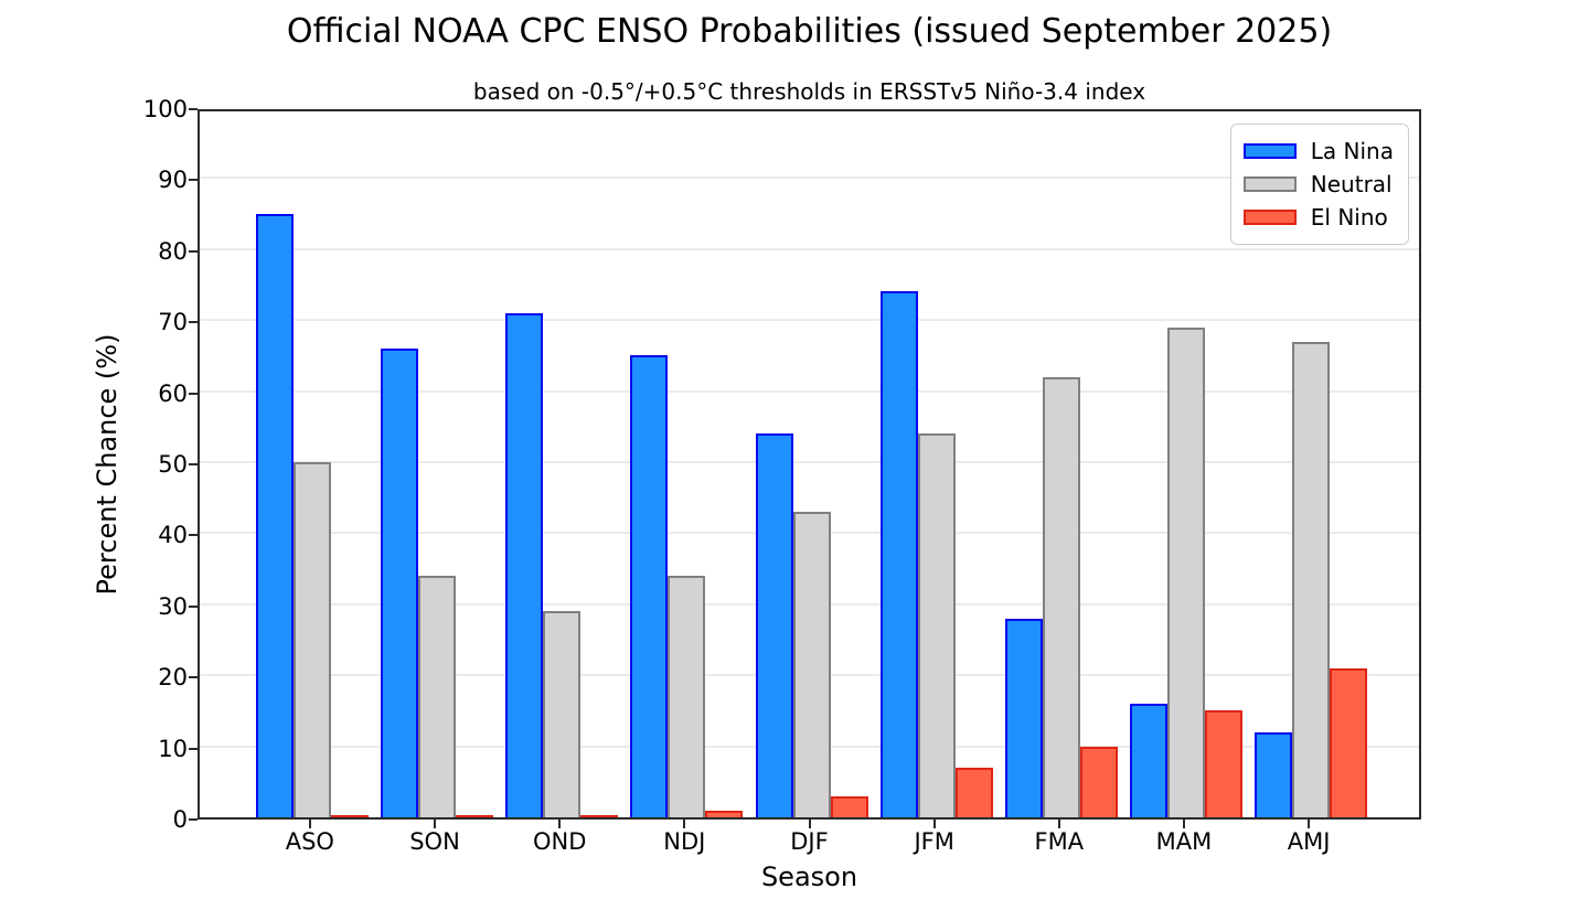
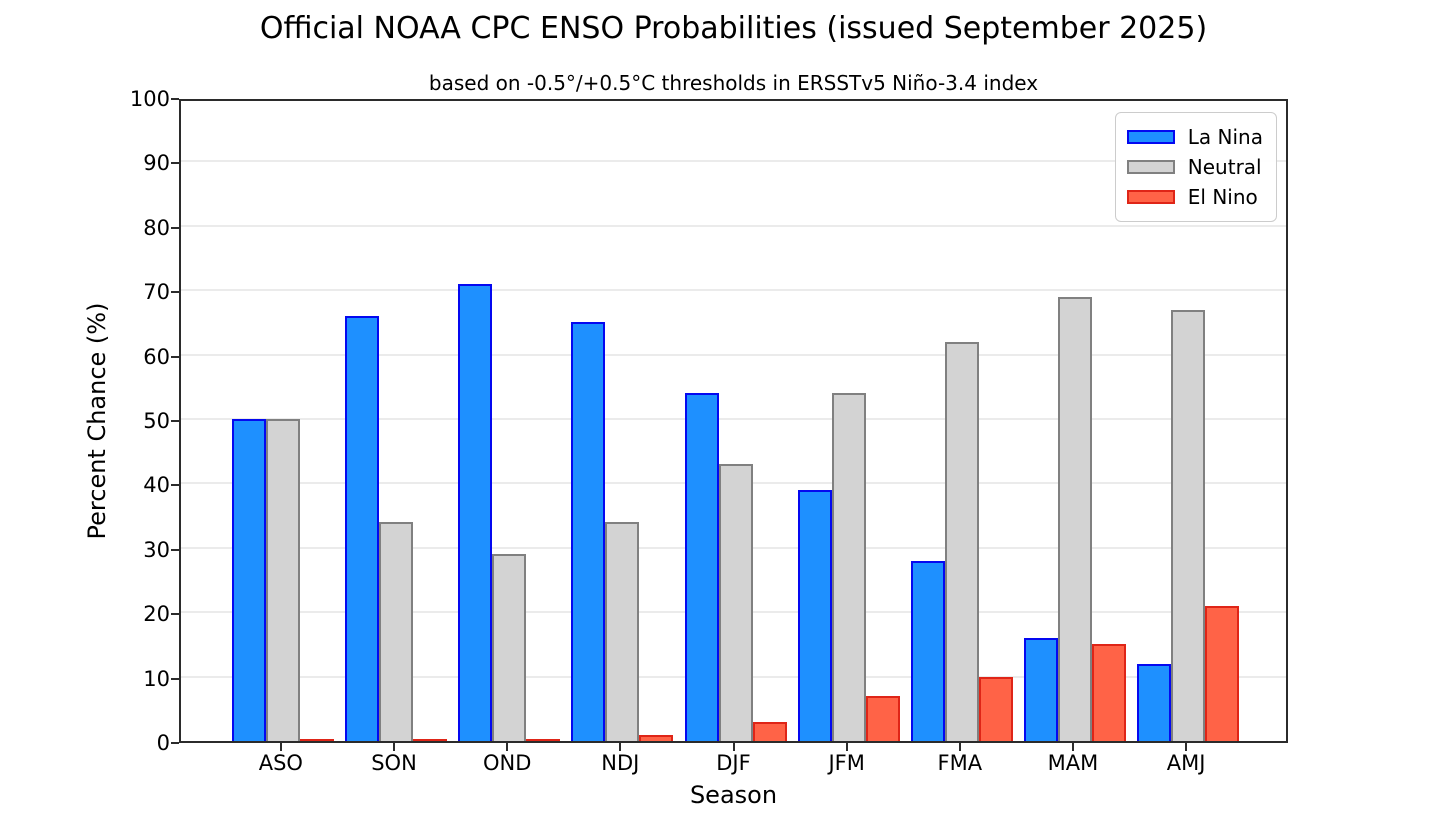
La Nina/ASO: 85 -> 50
La Nina/JFM: 74 -> 39
